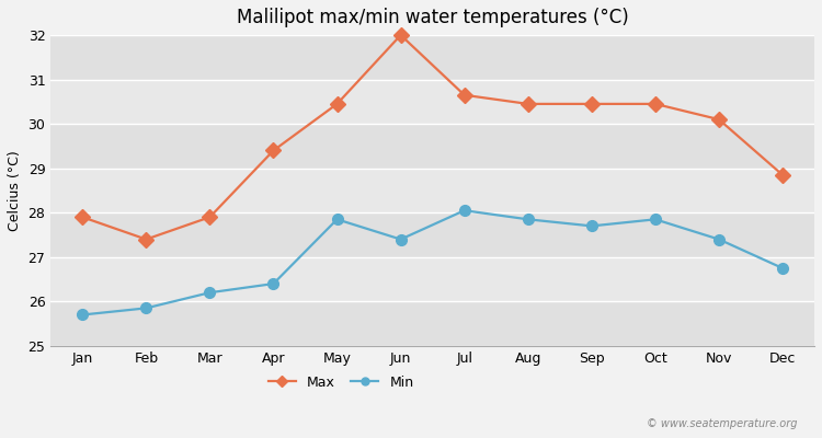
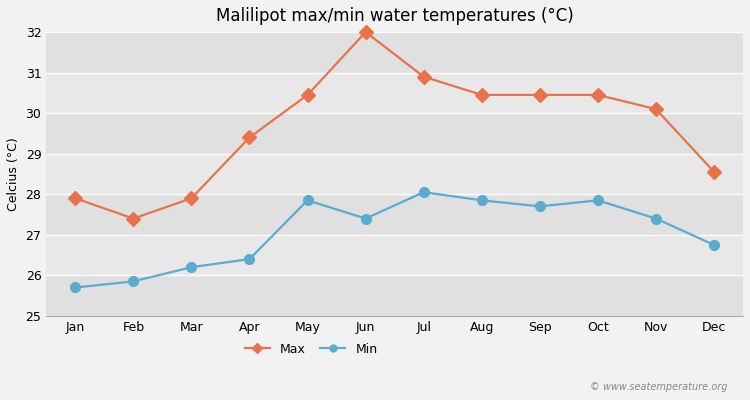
Max/Jul: 30.65 -> 30.90
Max/Dec: 28.85 -> 28.55
